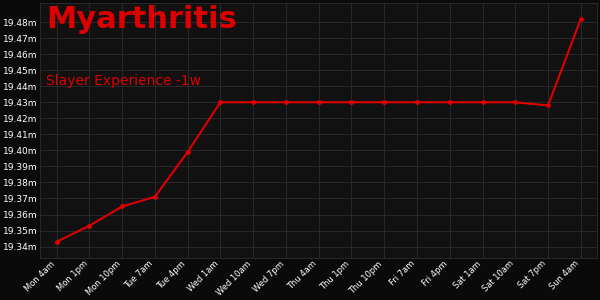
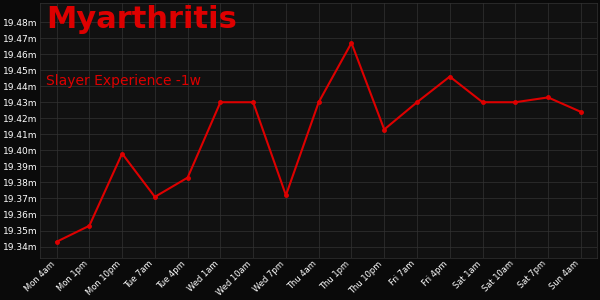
Mon 10pm: 19.365m -> 19.398m
Tue 4pm: 19.399m -> 19.383m
Wed 7pm: 19.430m -> 19.372m
Thu 1pm: 19.430m -> 19.467m
Thu 10pm: 19.430m -> 19.413m
Fri 4pm: 19.430m -> 19.446m
Sat 7pm: 19.428m -> 19.433m
Sun 4am: 19.482m -> 19.424m
